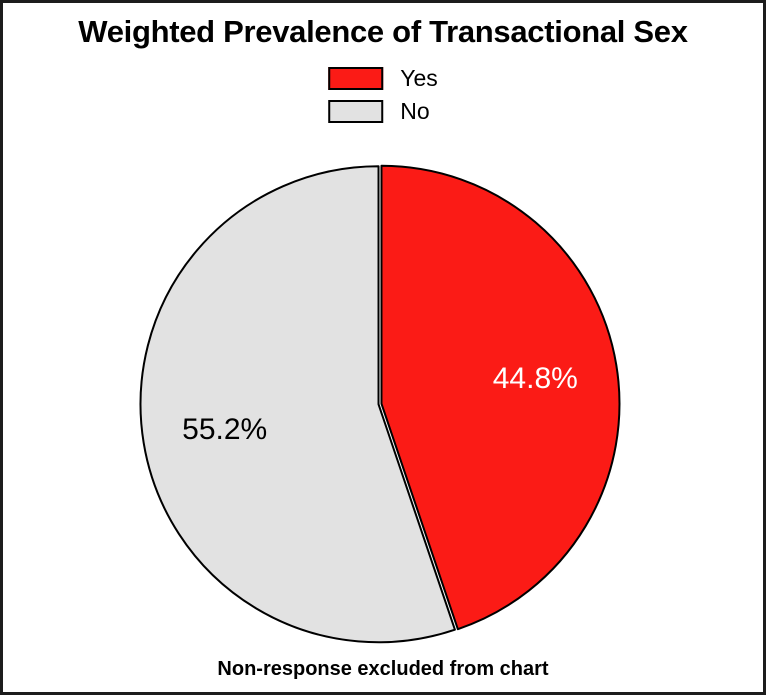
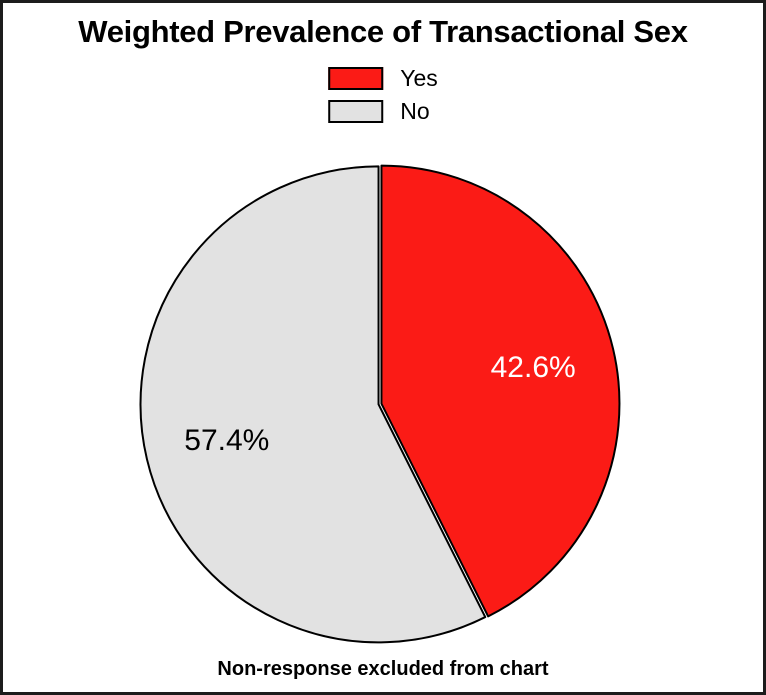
Yes: 44.8% -> 42.6%
No: 55.2% -> 57.4%
